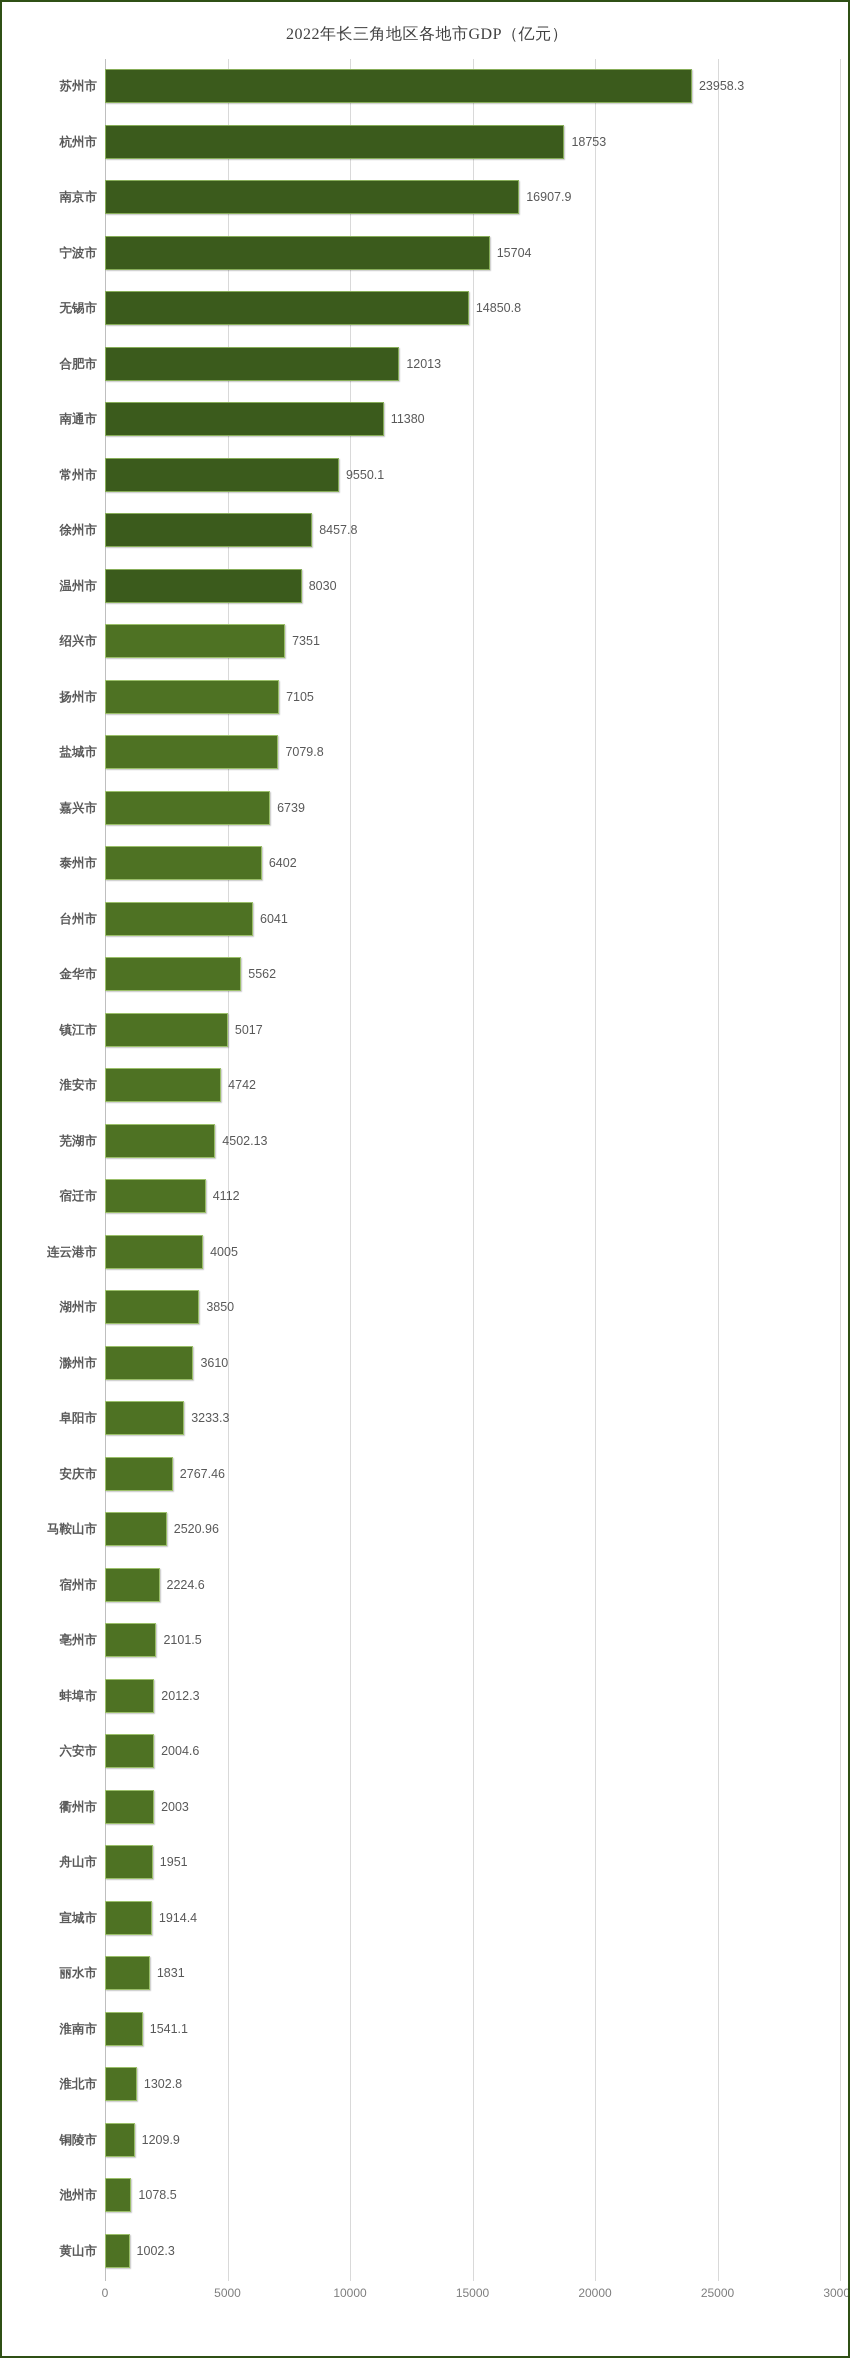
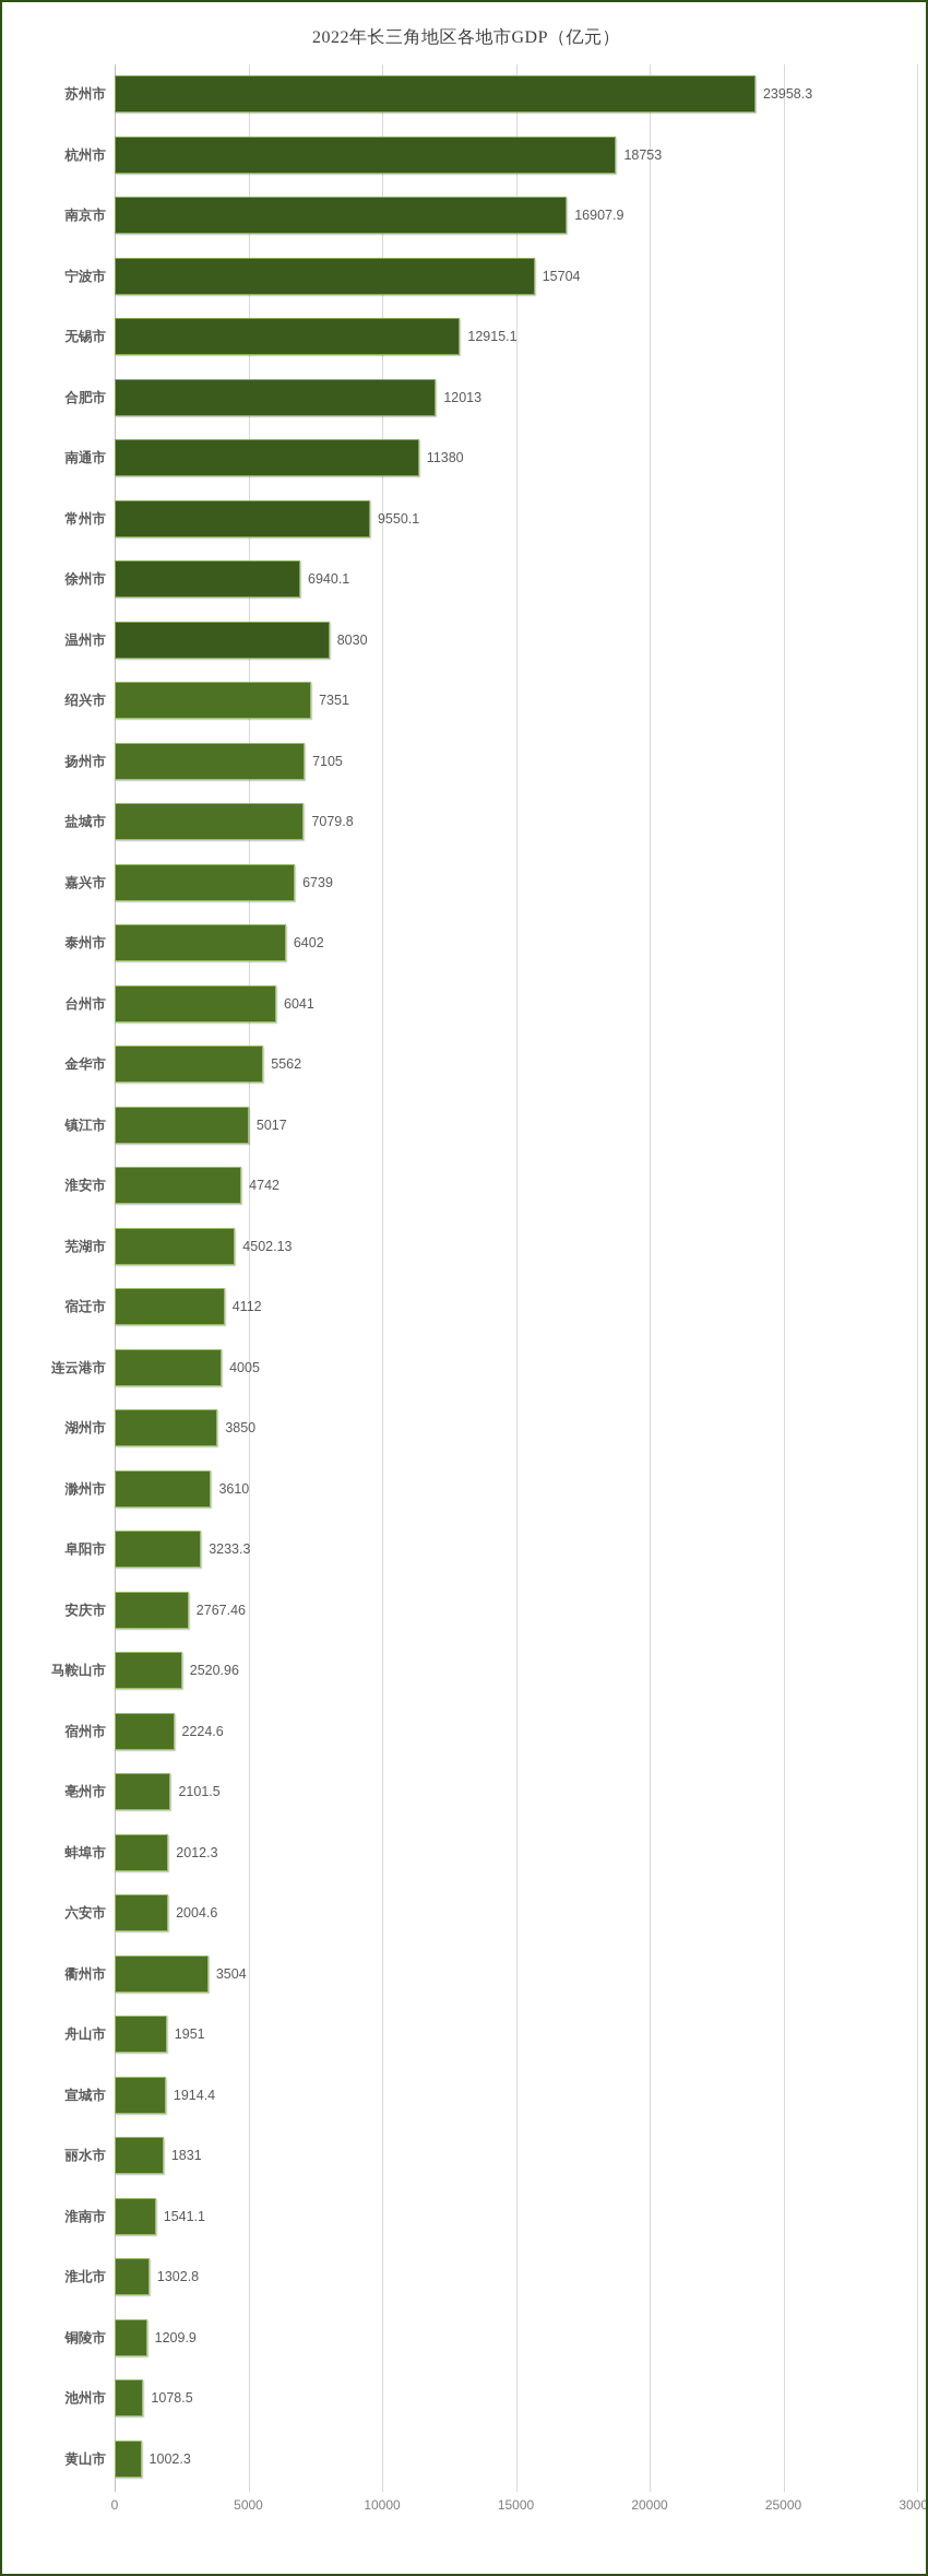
无锡市: 14850.8 -> 12915.1
徐州市: 8457.8 -> 6940.1
衢州市: 2003 -> 3504
